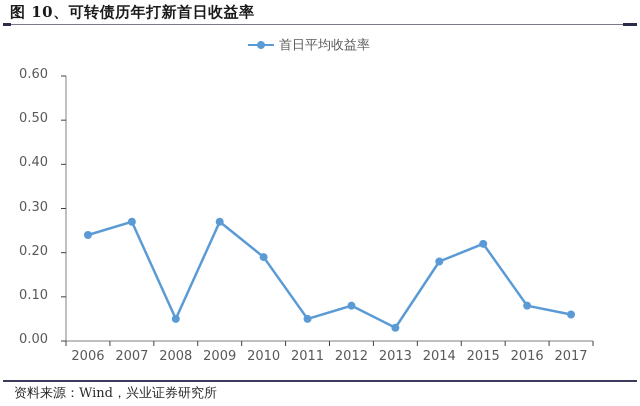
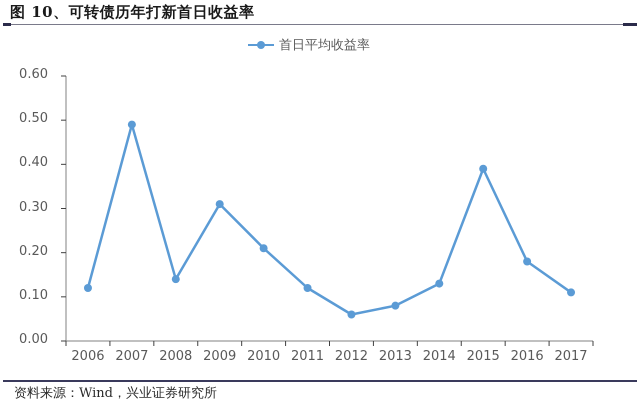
2006: 0.24 -> 0.12
2007: 0.27 -> 0.49
2008: 0.05 -> 0.14
2009: 0.27 -> 0.31
2010: 0.19 -> 0.21
2011: 0.05 -> 0.12
2012: 0.08 -> 0.06
2013: 0.03 -> 0.08
2014: 0.18 -> 0.13
2015: 0.22 -> 0.39
2016: 0.08 -> 0.18
2017: 0.06 -> 0.11
